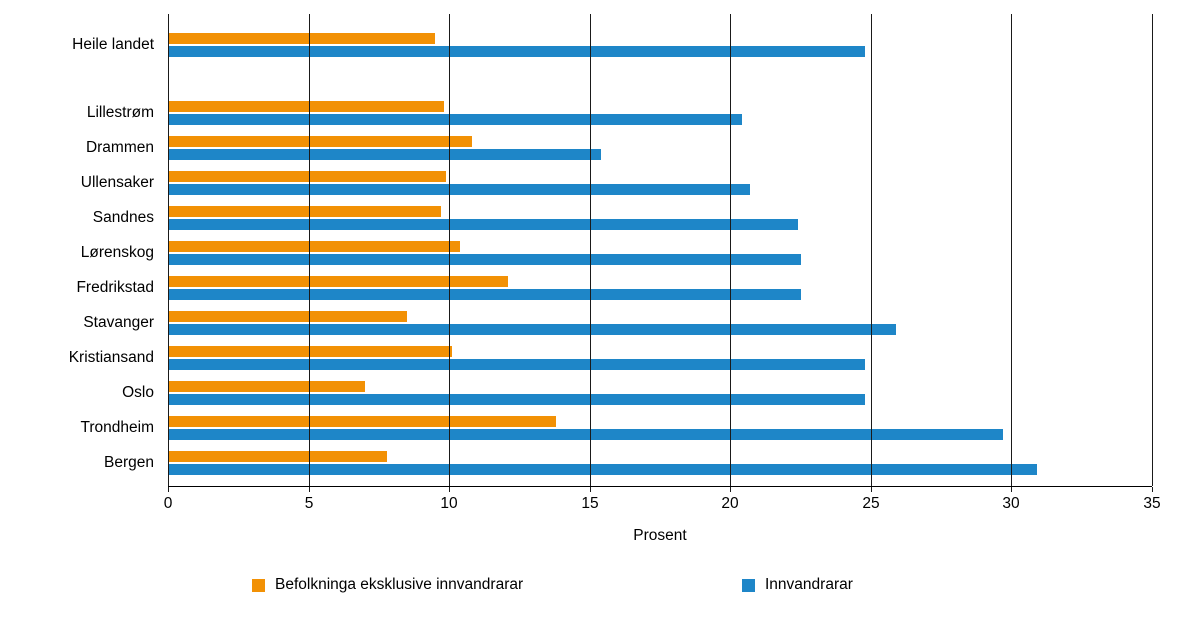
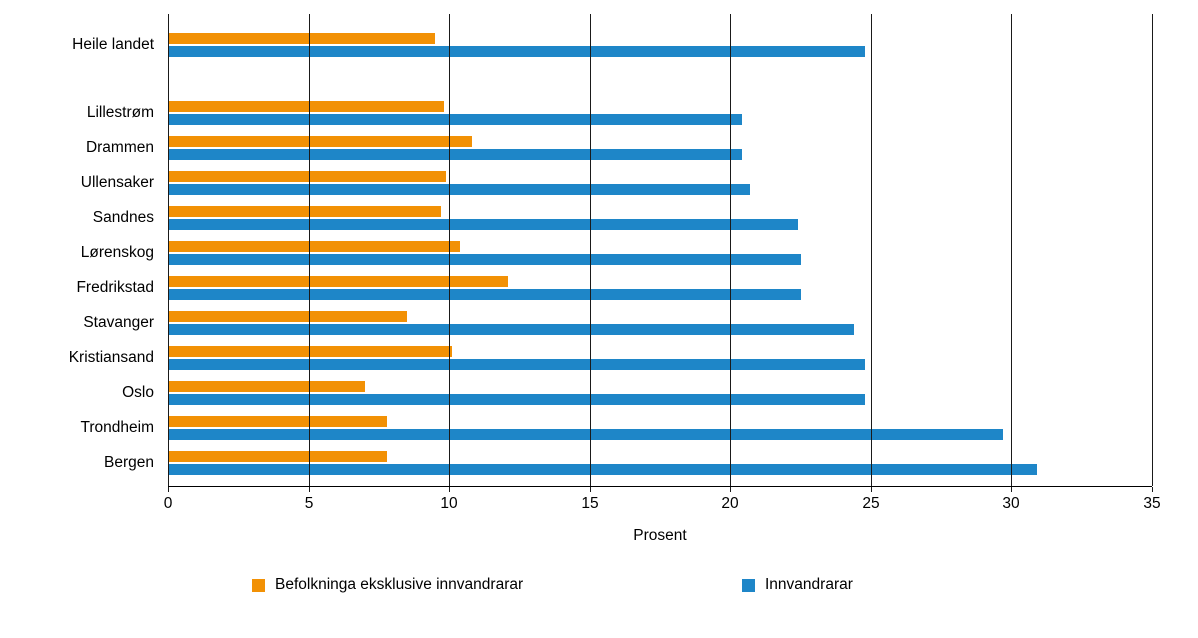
Innvandrarar/Drammen: 15.4 -> 20.4
Innvandrarar/Stavanger: 25.9 -> 24.4
Befolkninga eksklusive innvandrarar/Trondheim: 13.8 -> 7.8
